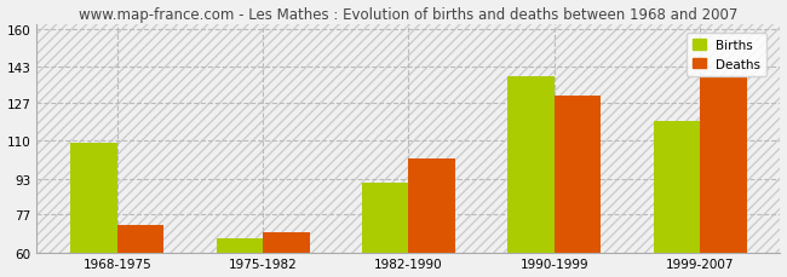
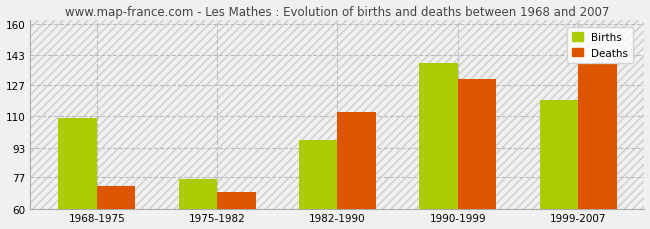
Births/1975-1982: 66 -> 76
Births/1982-1990: 91 -> 97
Deaths/1982-1990: 102 -> 112
